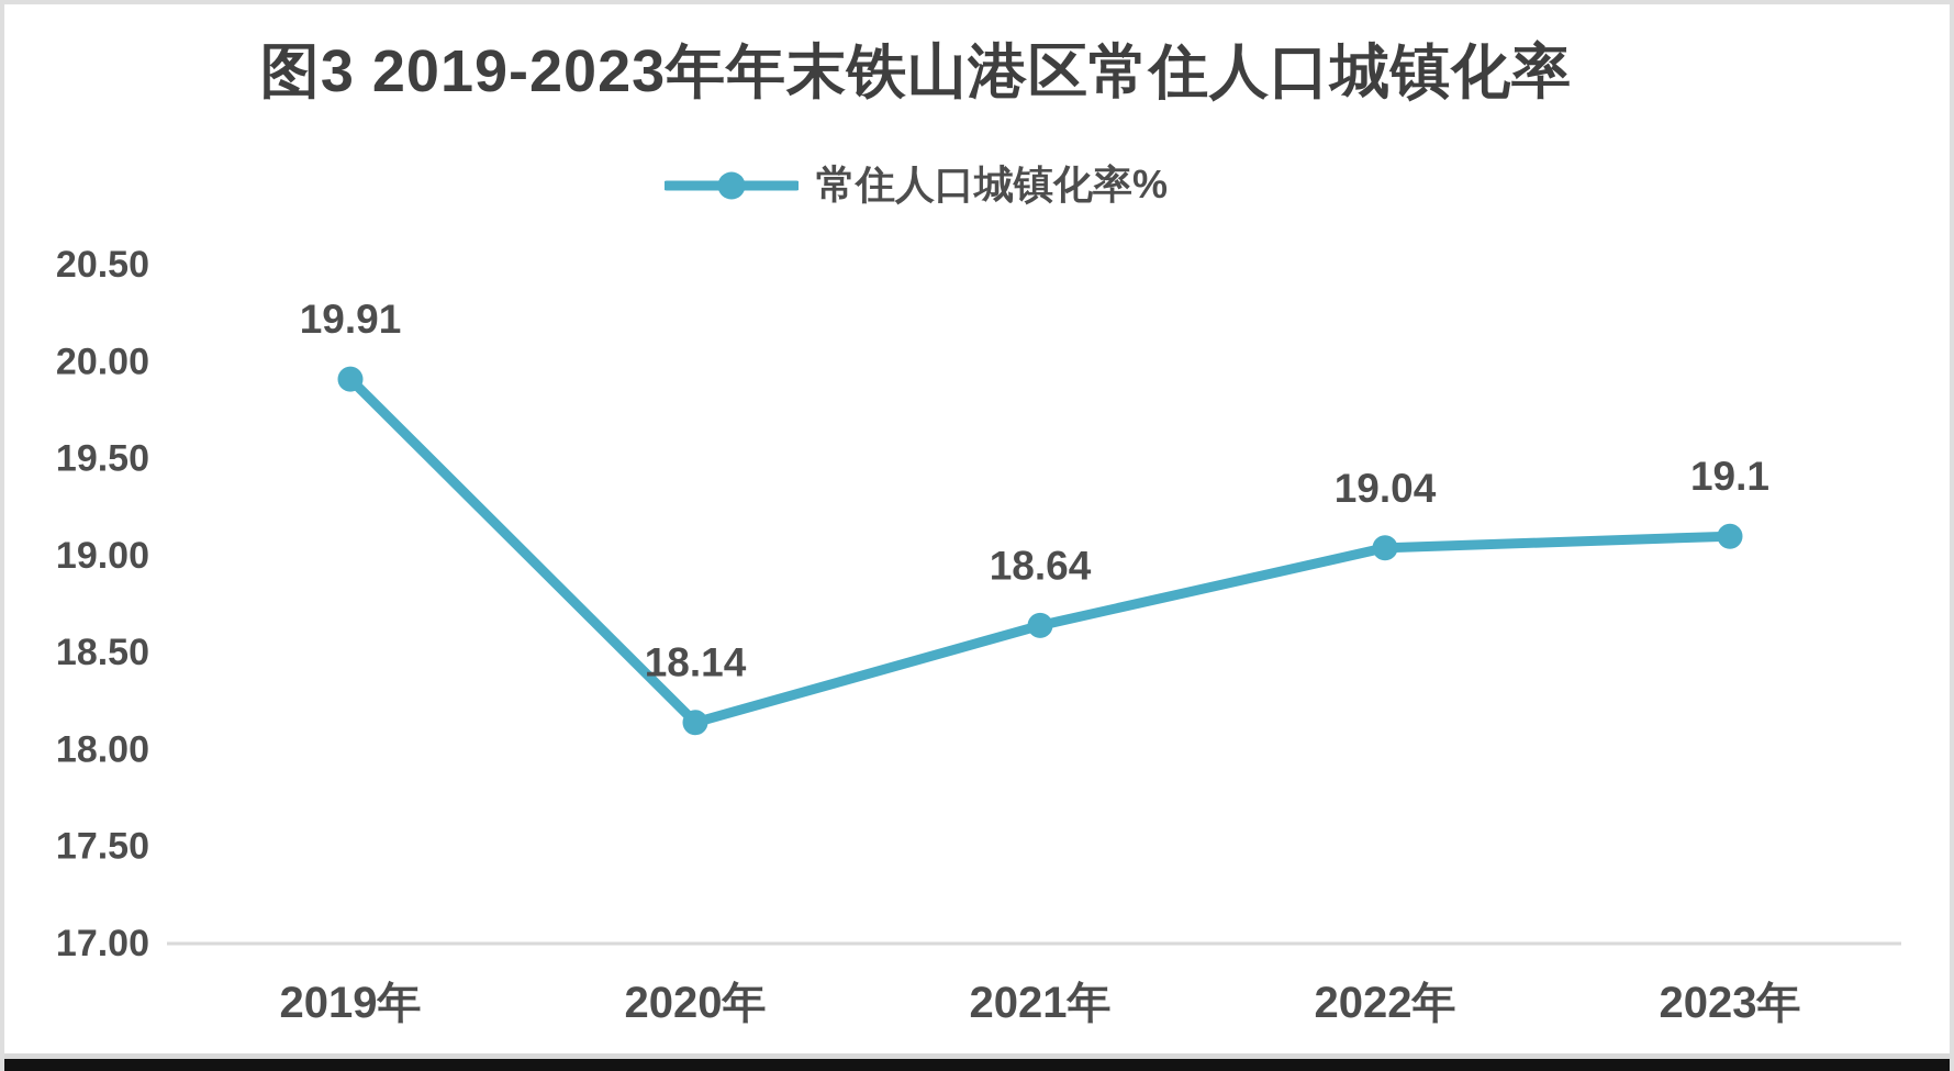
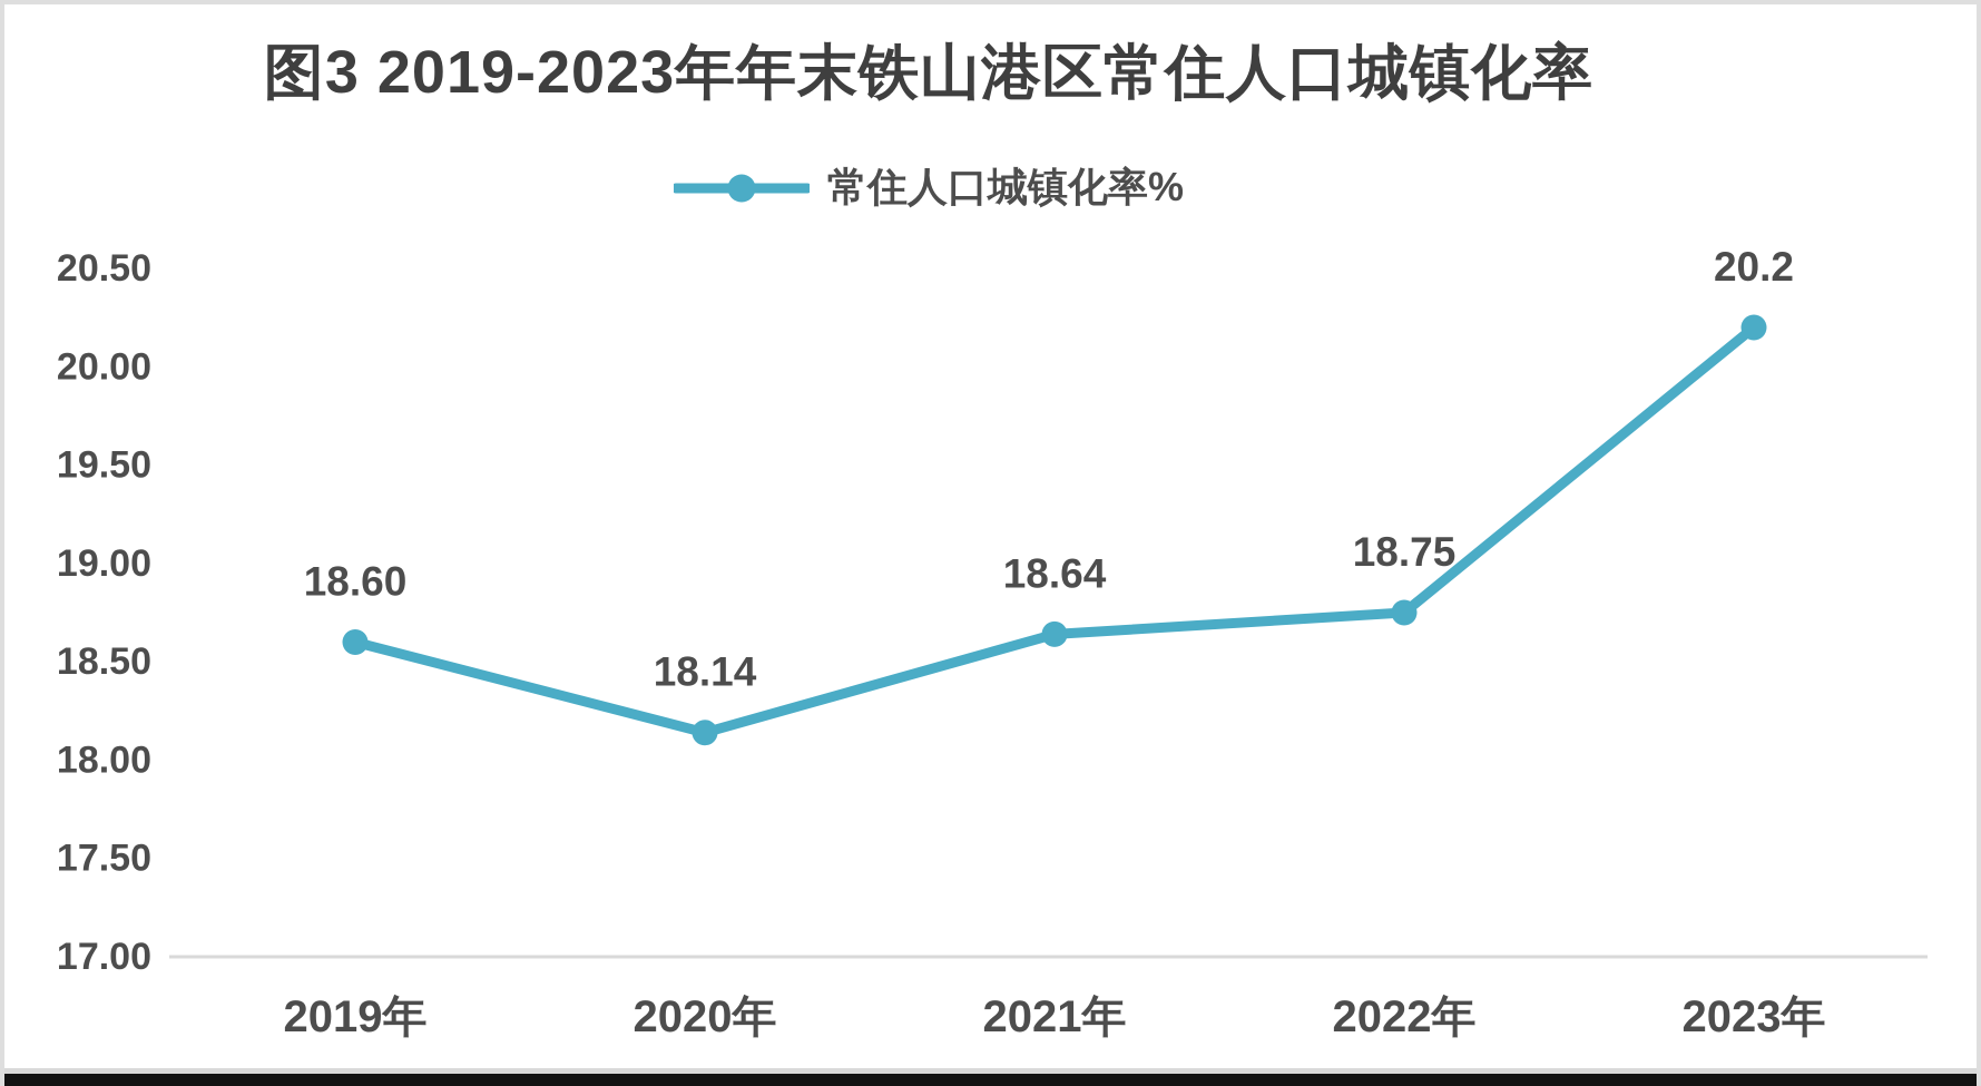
2019年: 19.91 -> 18.60
2022年: 19.04 -> 18.75
2023年: 19.1 -> 20.2
